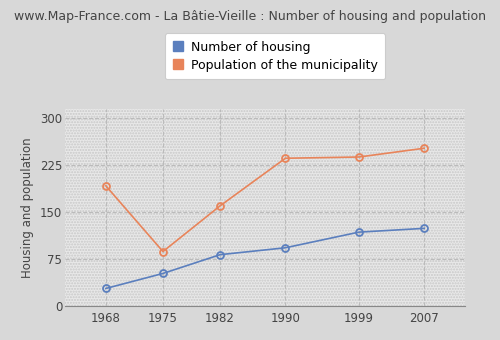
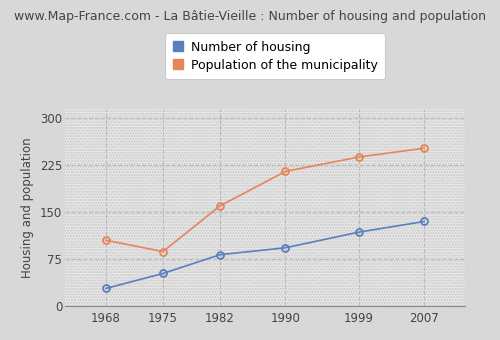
Population of the municipality/1968: 192 -> 105
Population of the municipality/1990: 236 -> 215
Number of housing/2007: 124 -> 135
